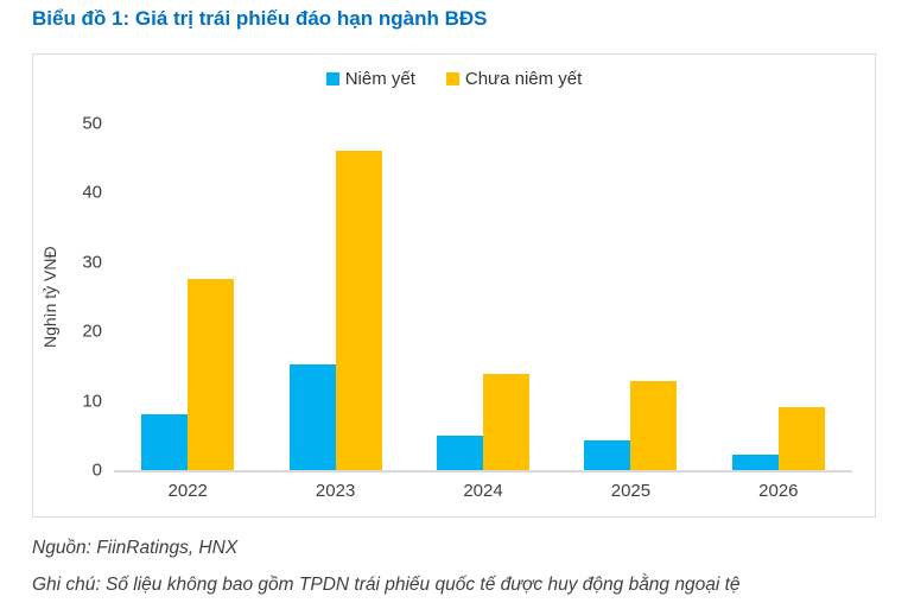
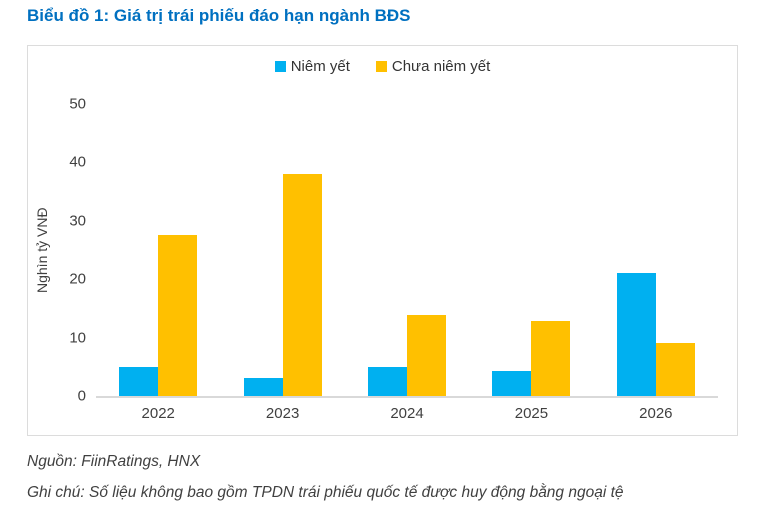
Niêm yết/2022: 8 -> 5
Niêm yết/2023: 15 -> 3
Chưa niêm yết/2023: 46 -> 38
Niêm yết/2026: 2 -> 21
